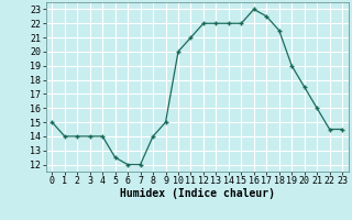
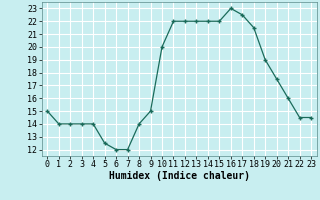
11: 21.0 -> 22.0
